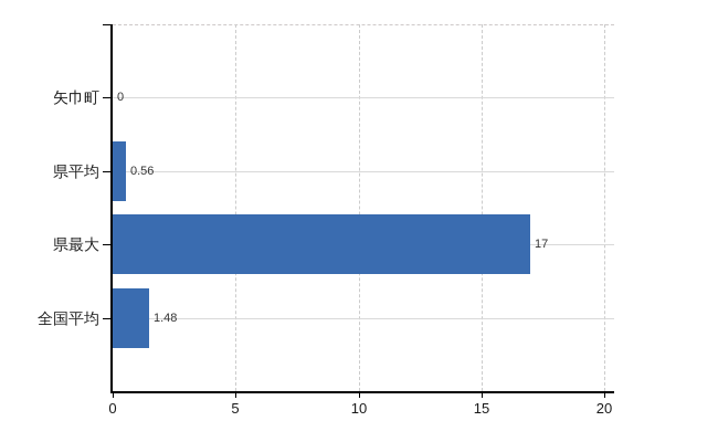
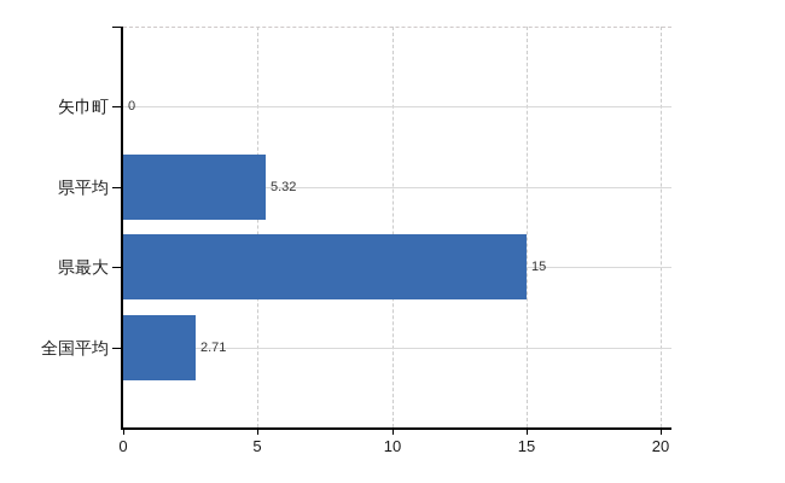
県平均: 0.56 -> 5.32
県最大: 17 -> 15
全国平均: 1.48 -> 2.71
